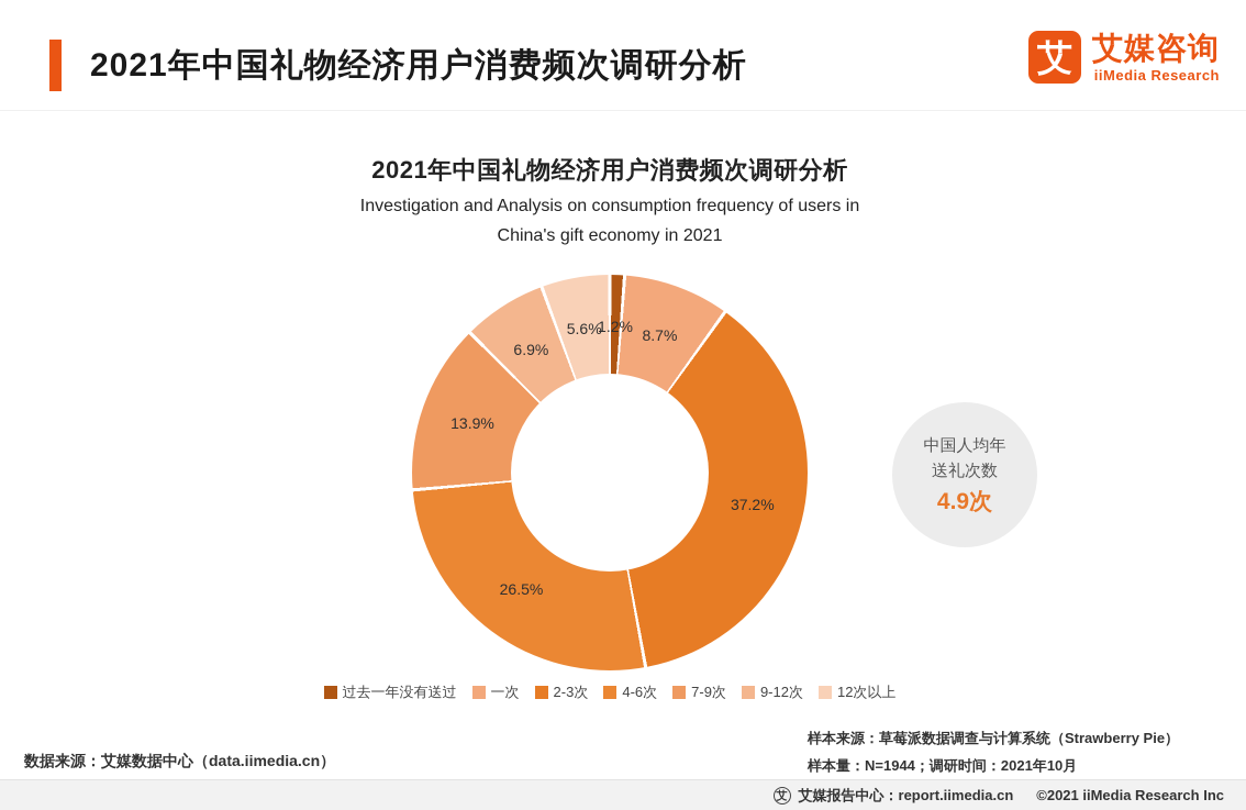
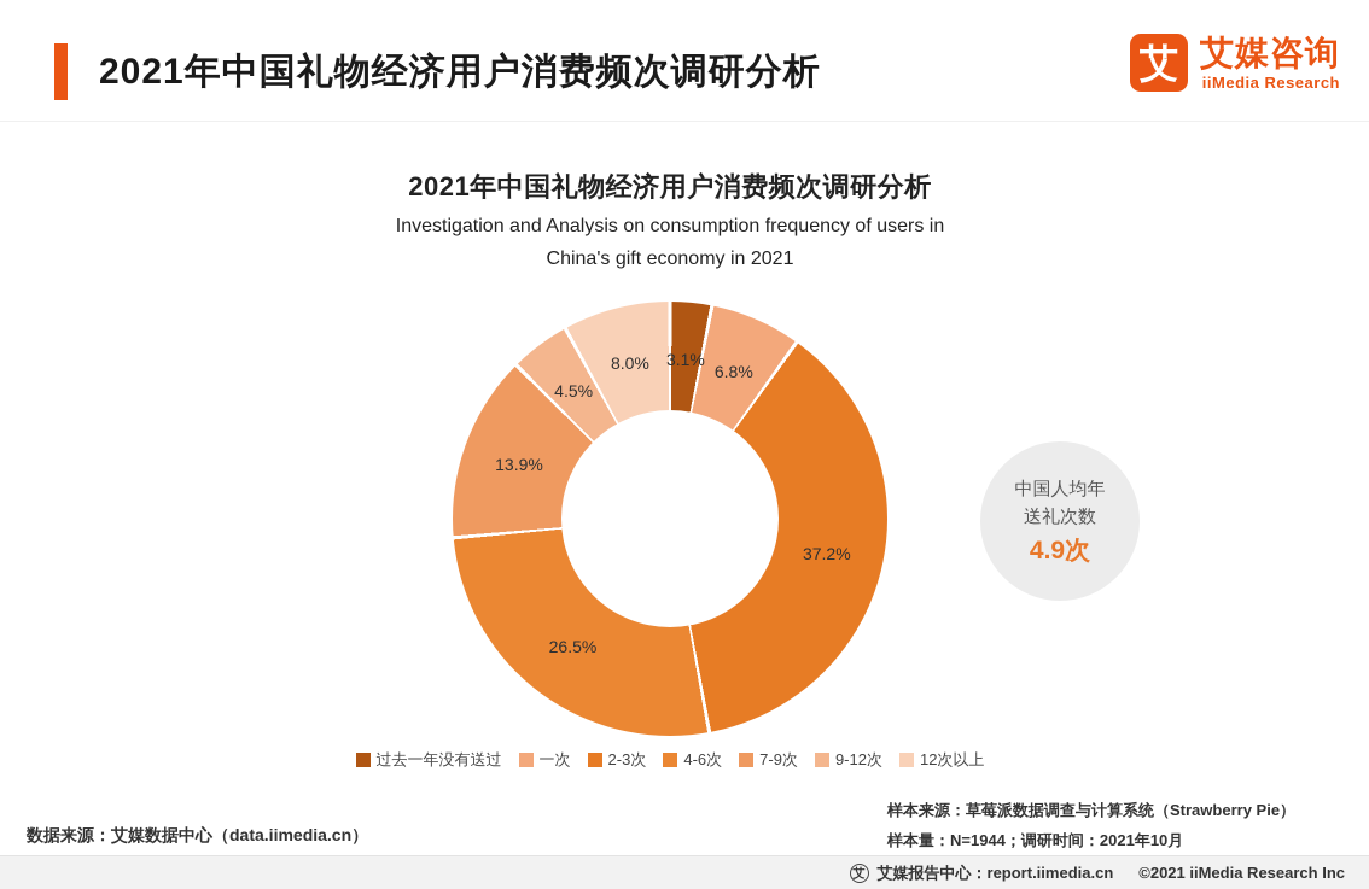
过去一年没有送过: 1.2% -> 3.1%
一次: 8.7% -> 6.8%
9-12次: 6.9% -> 4.5%
12次以上: 5.6% -> 8.0%
